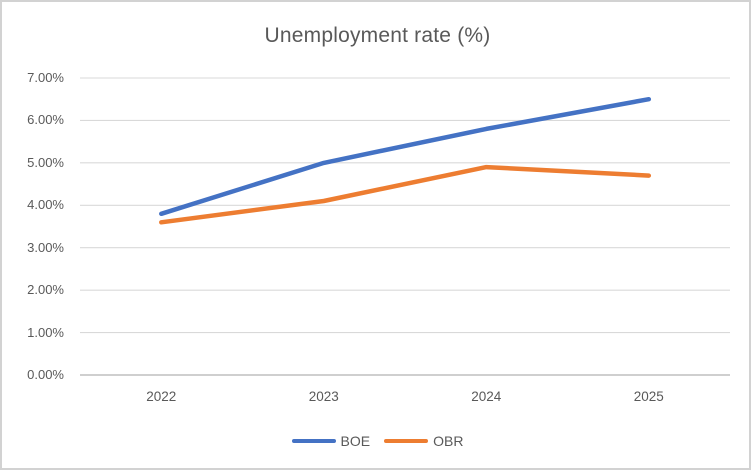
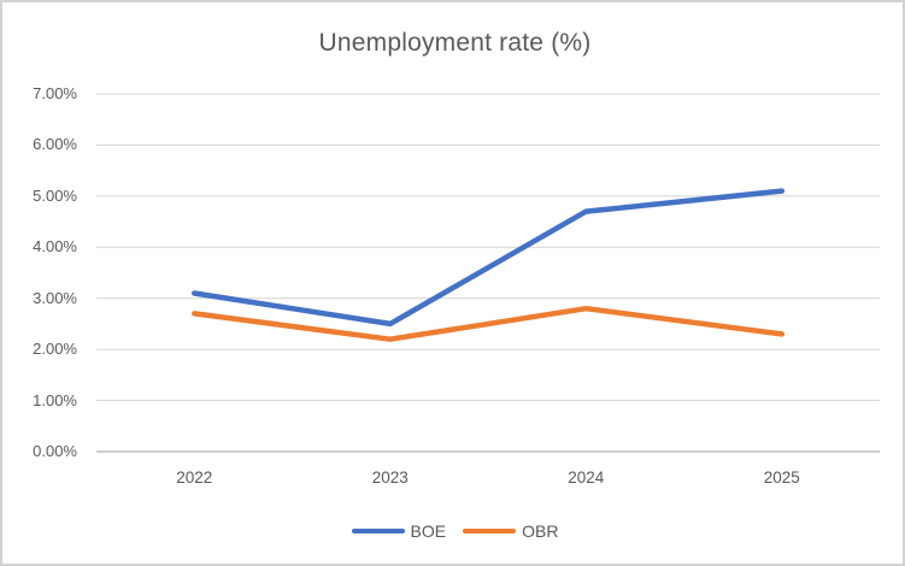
BOE/2022: 3.8% -> 3.1%
OBR/2022: 3.6% -> 2.7%
BOE/2023: 5.0% -> 2.5%
OBR/2023: 4.1% -> 2.2%
BOE/2024: 5.8% -> 4.7%
OBR/2024: 4.9% -> 2.8%
BOE/2025: 6.5% -> 5.1%
OBR/2025: 4.7% -> 2.3%
